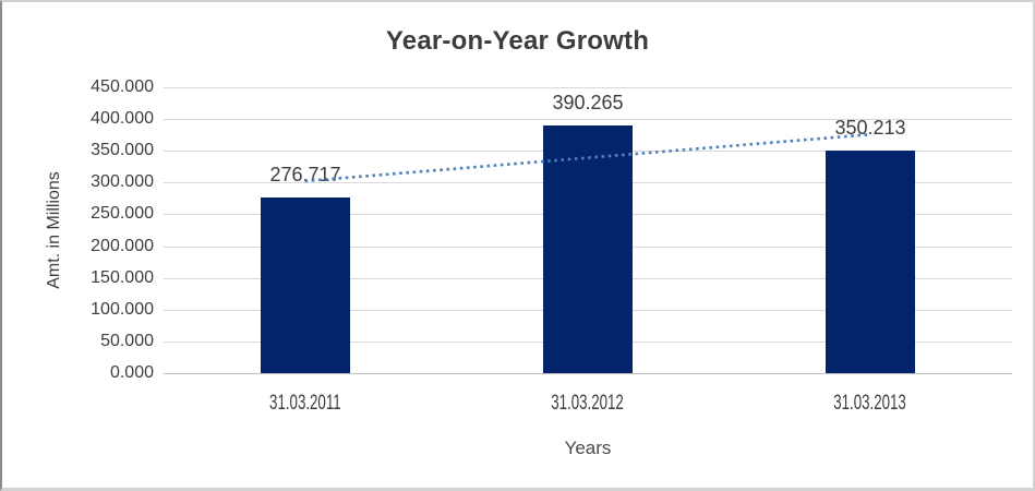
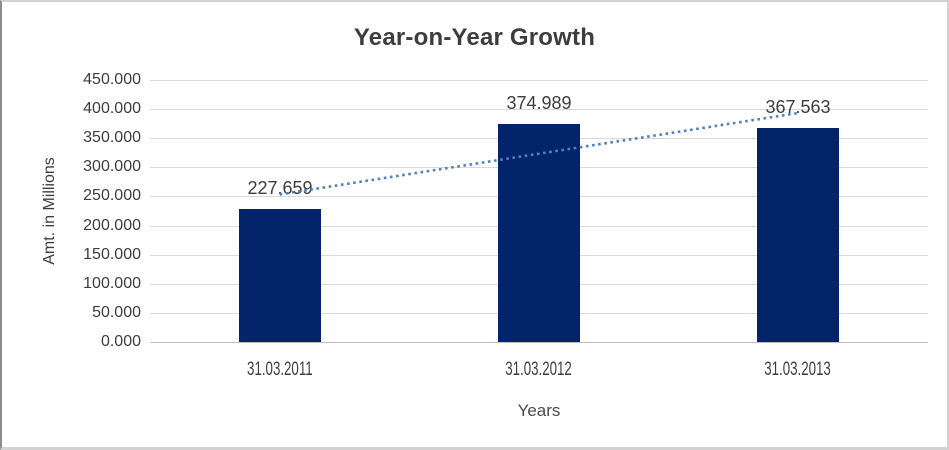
31.03.2011: 276.717 -> 227.659
31.03.2012: 390.265 -> 374.989
31.03.2013: 350.213 -> 367.563
